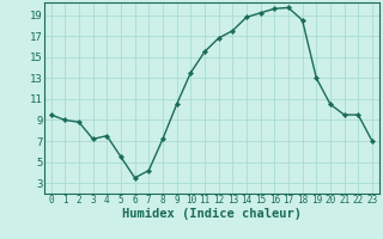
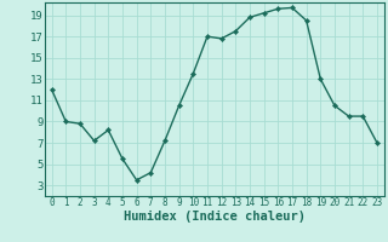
0: 9.5 -> 12.0
4: 7.5 -> 8.2
11: 15.5 -> 17.0
